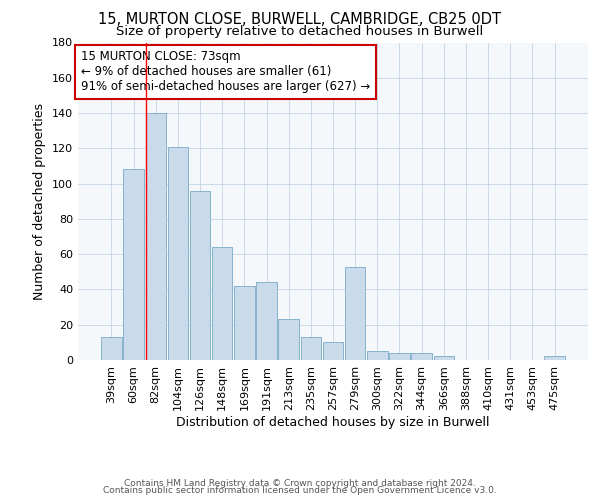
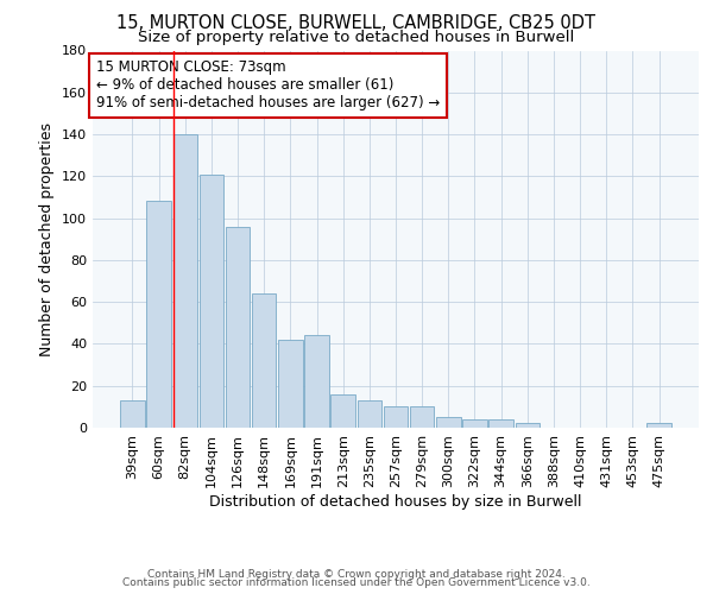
213sqm: 23 -> 16
279sqm: 53 -> 10
